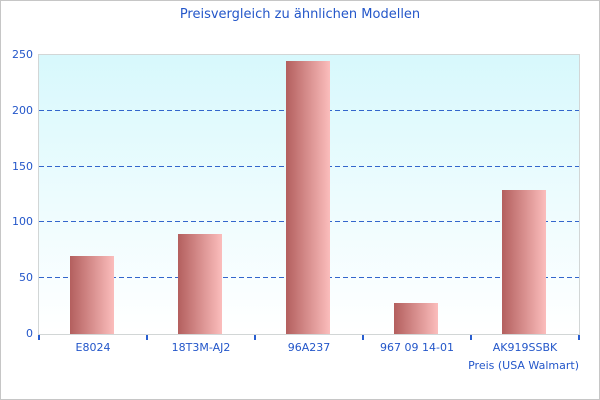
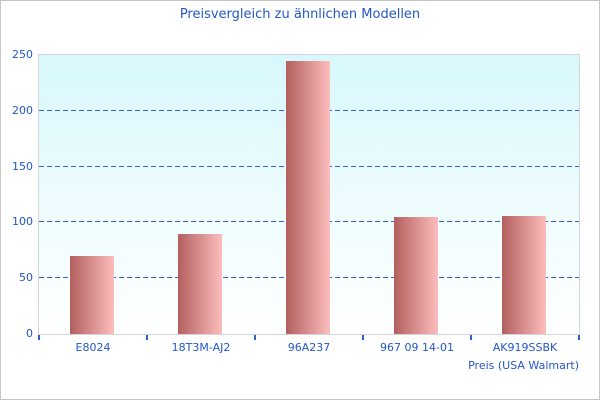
967 09 14-01: 28 -> 105
AK919SSBK: 129 -> 106
